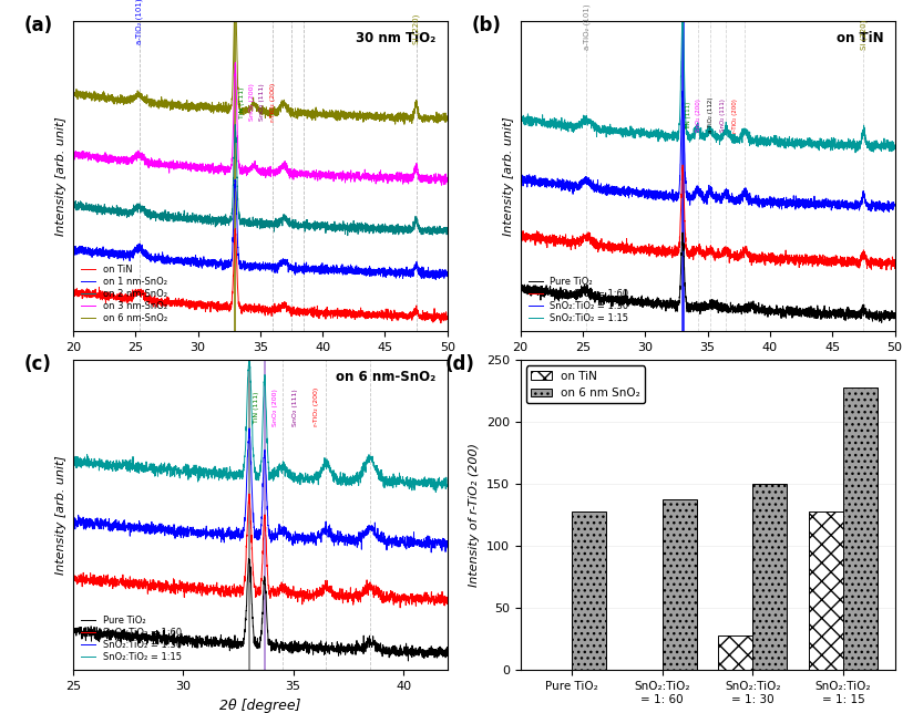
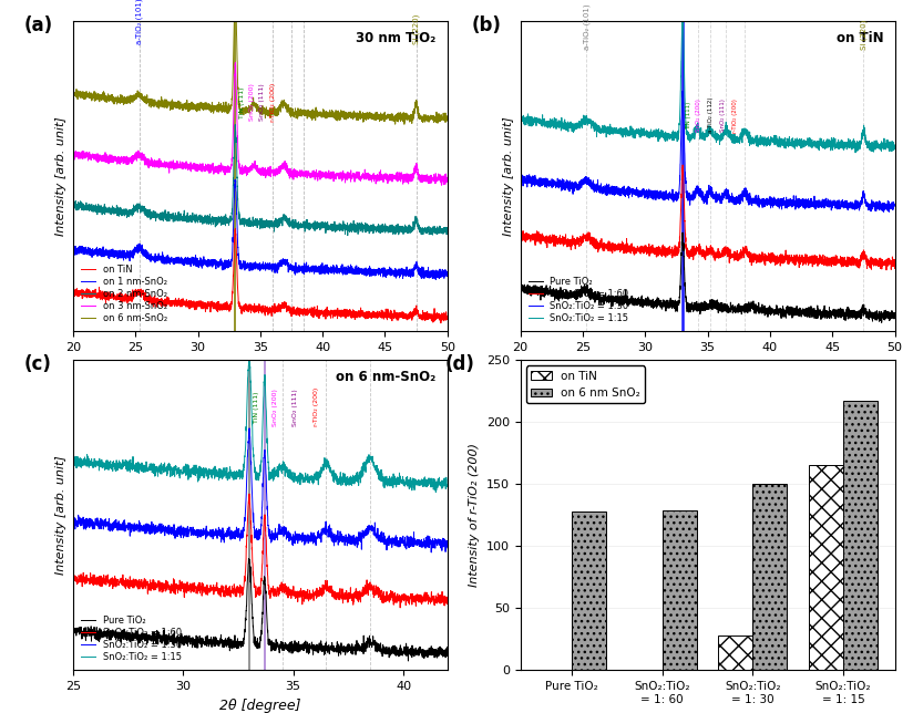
on 6 nm SnO₂/SnO₂:TiO₂ = 1: 60: 138 -> 129
on TiN/SnO₂:TiO₂ = 1: 15: 128 -> 165
on 6 nm SnO₂/SnO₂:TiO₂ = 1: 15: 228 -> 217
